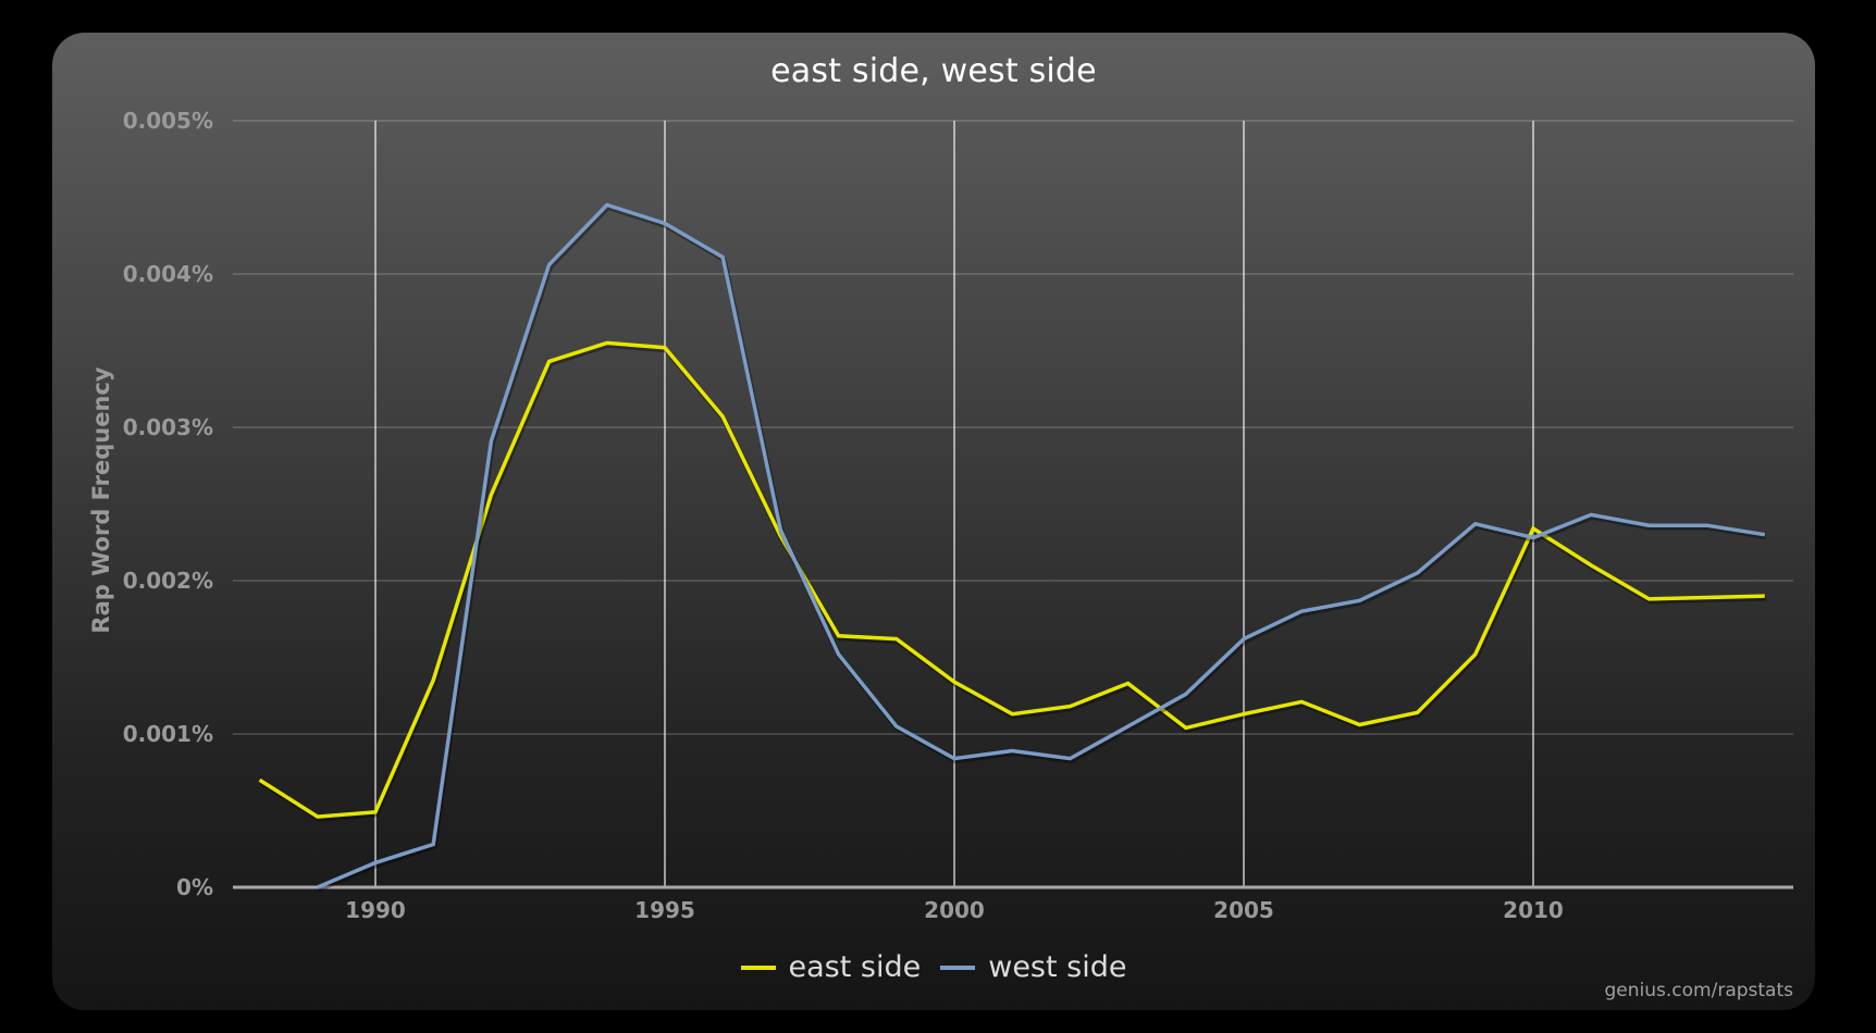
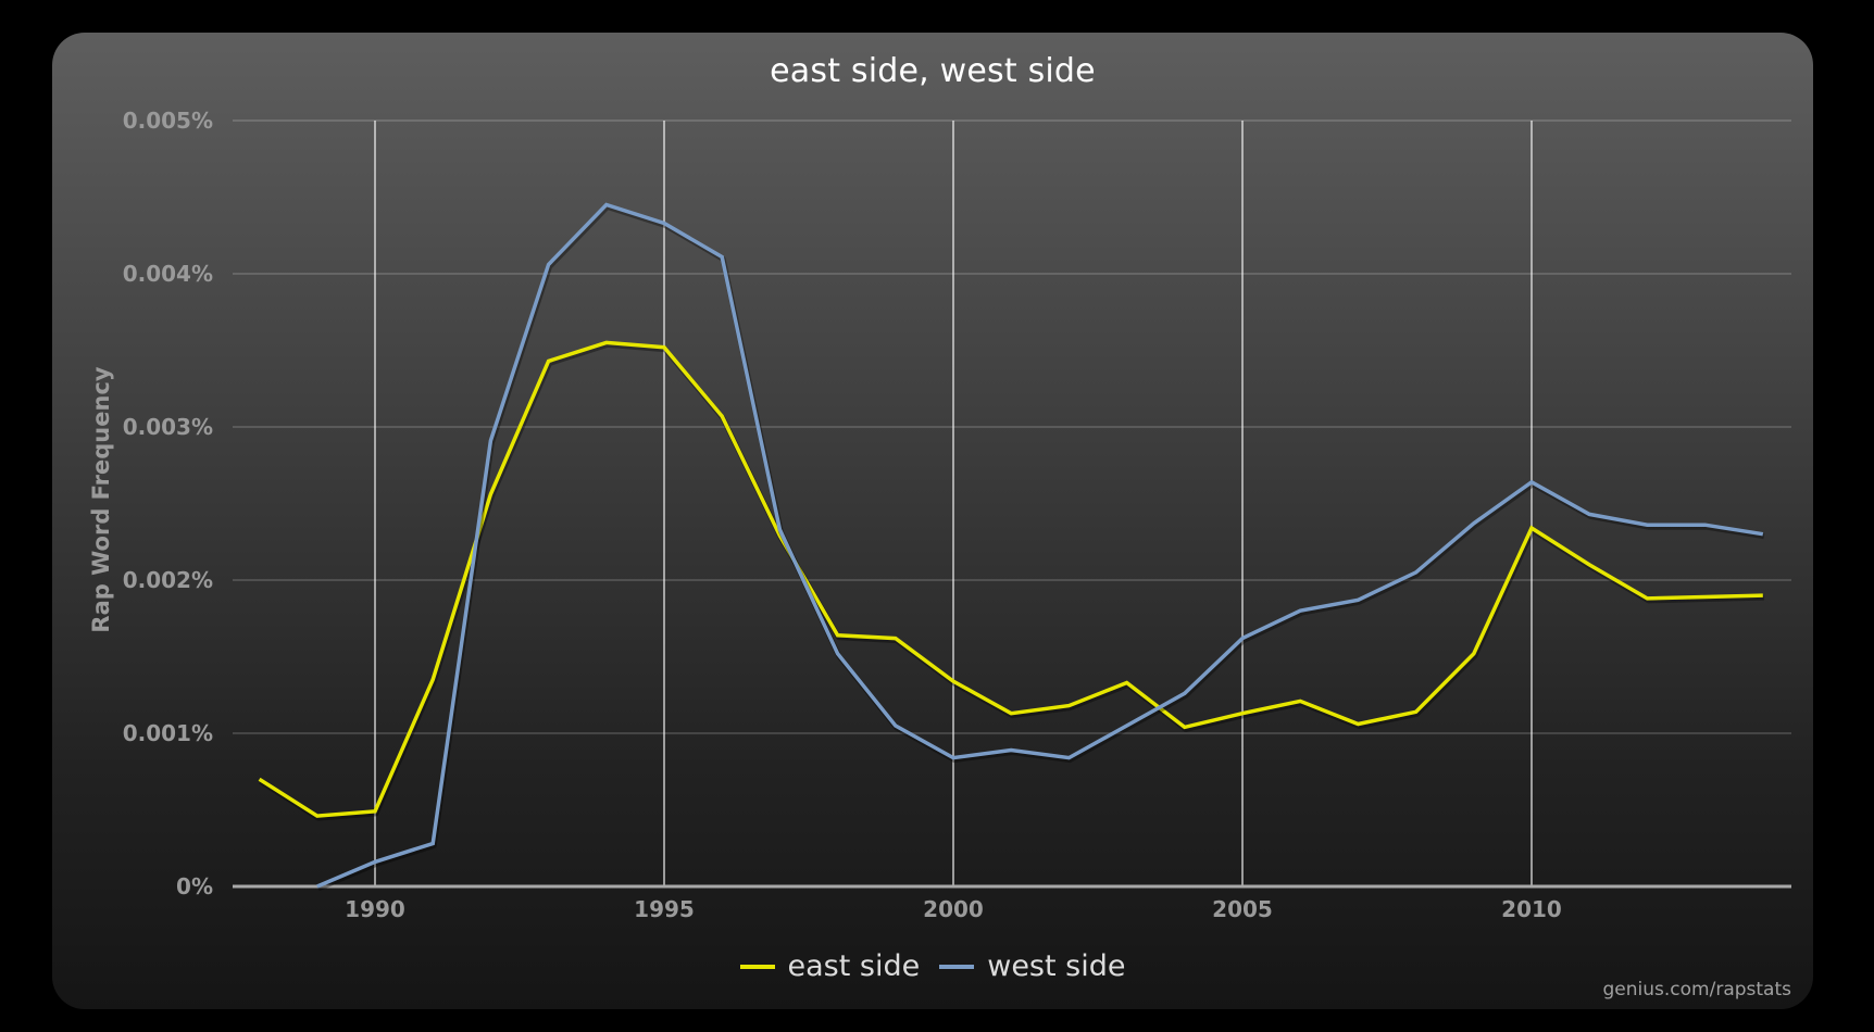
west side/2010: 0.00228% -> 0.00264%
